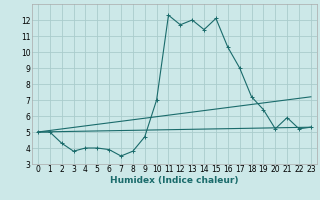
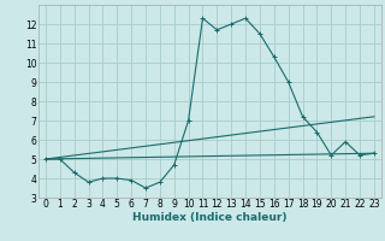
14: 11.4 -> 12.3
15: 12.1 -> 11.5
